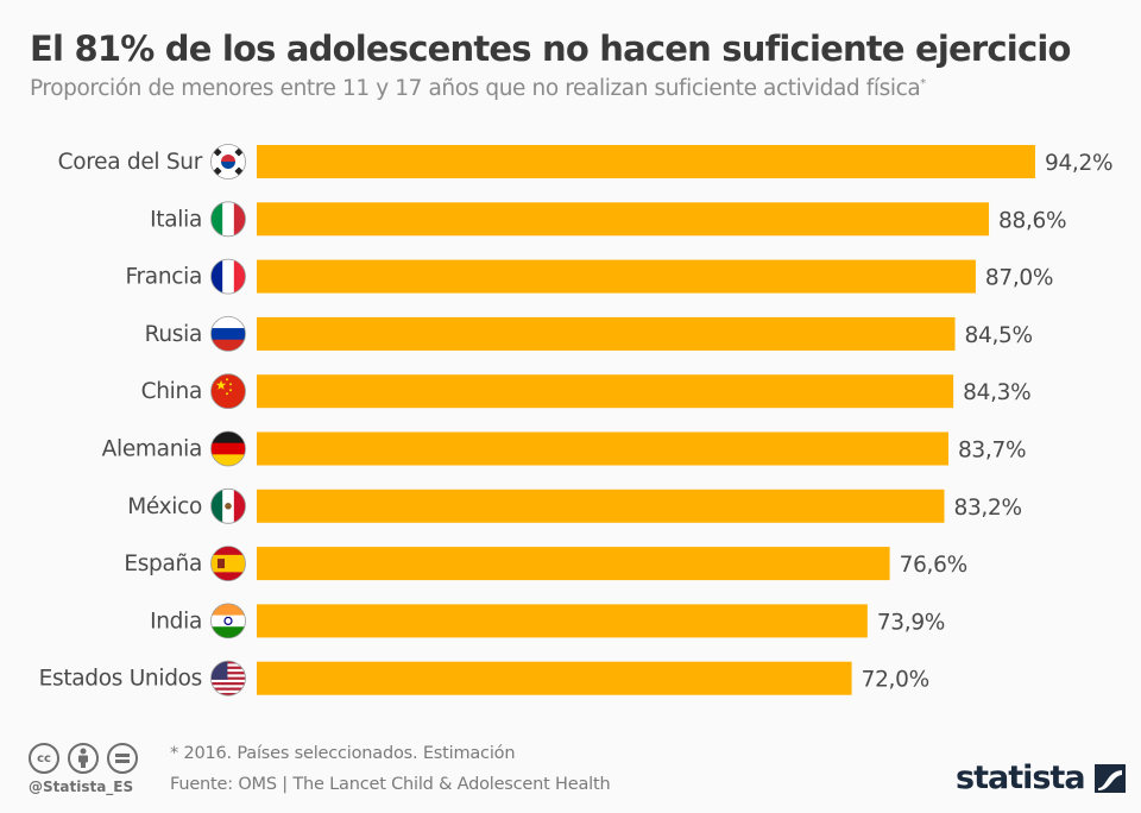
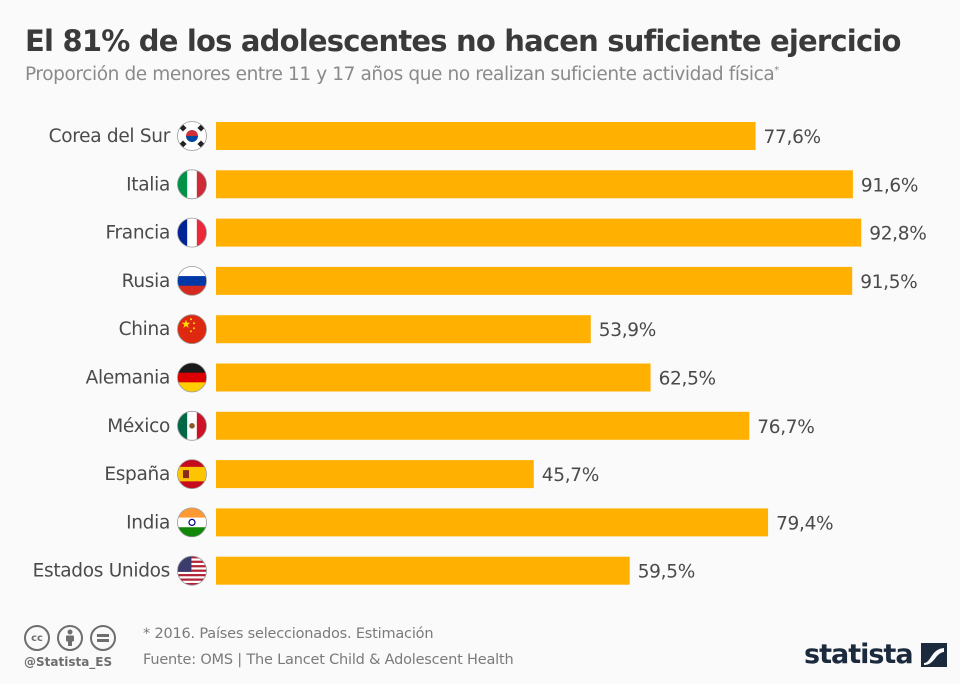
Corea del Sur: 94,2% -> 77,6%
Italia: 88,6% -> 91,6%
Francia: 87,0% -> 92,8%
Rusia: 84,5% -> 91,5%
China: 84,3% -> 53,9%
Alemania: 83,7% -> 62,5%
México: 83,2% -> 76,7%
España: 76,6% -> 45,7%
India: 73,9% -> 79,4%
Estados Unidos: 72,0% -> 59,5%
